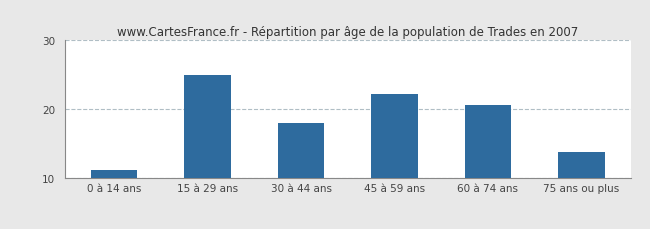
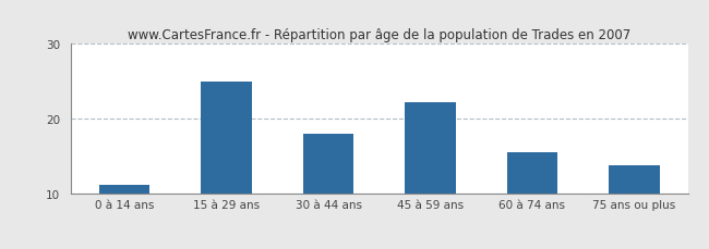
60 à 74 ans: 20.6 -> 15.6
